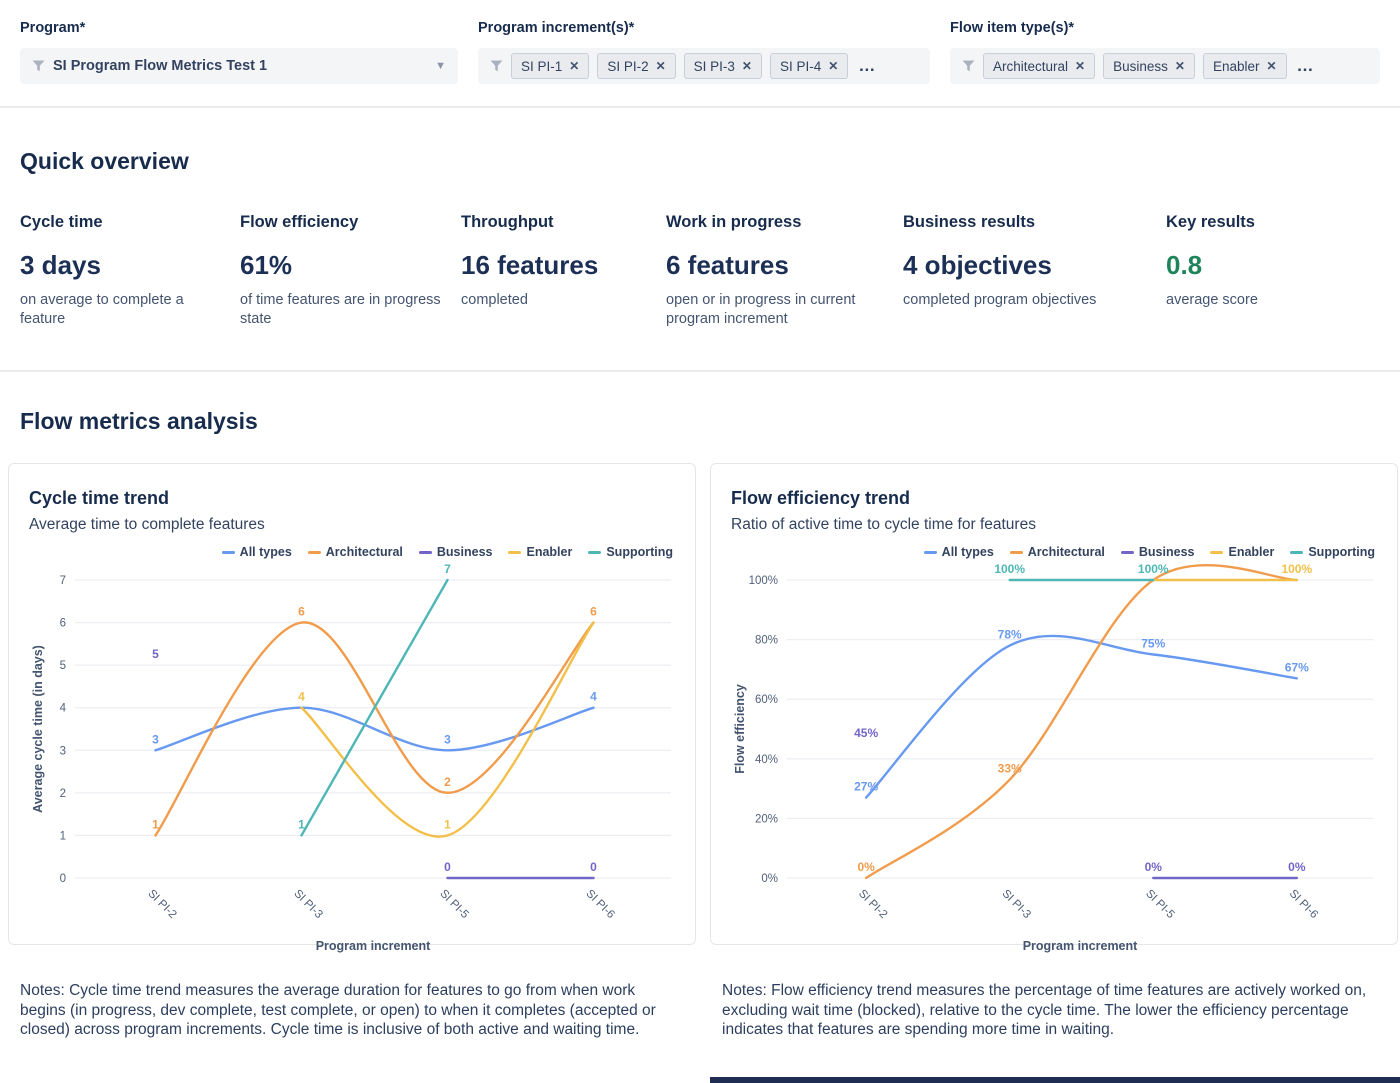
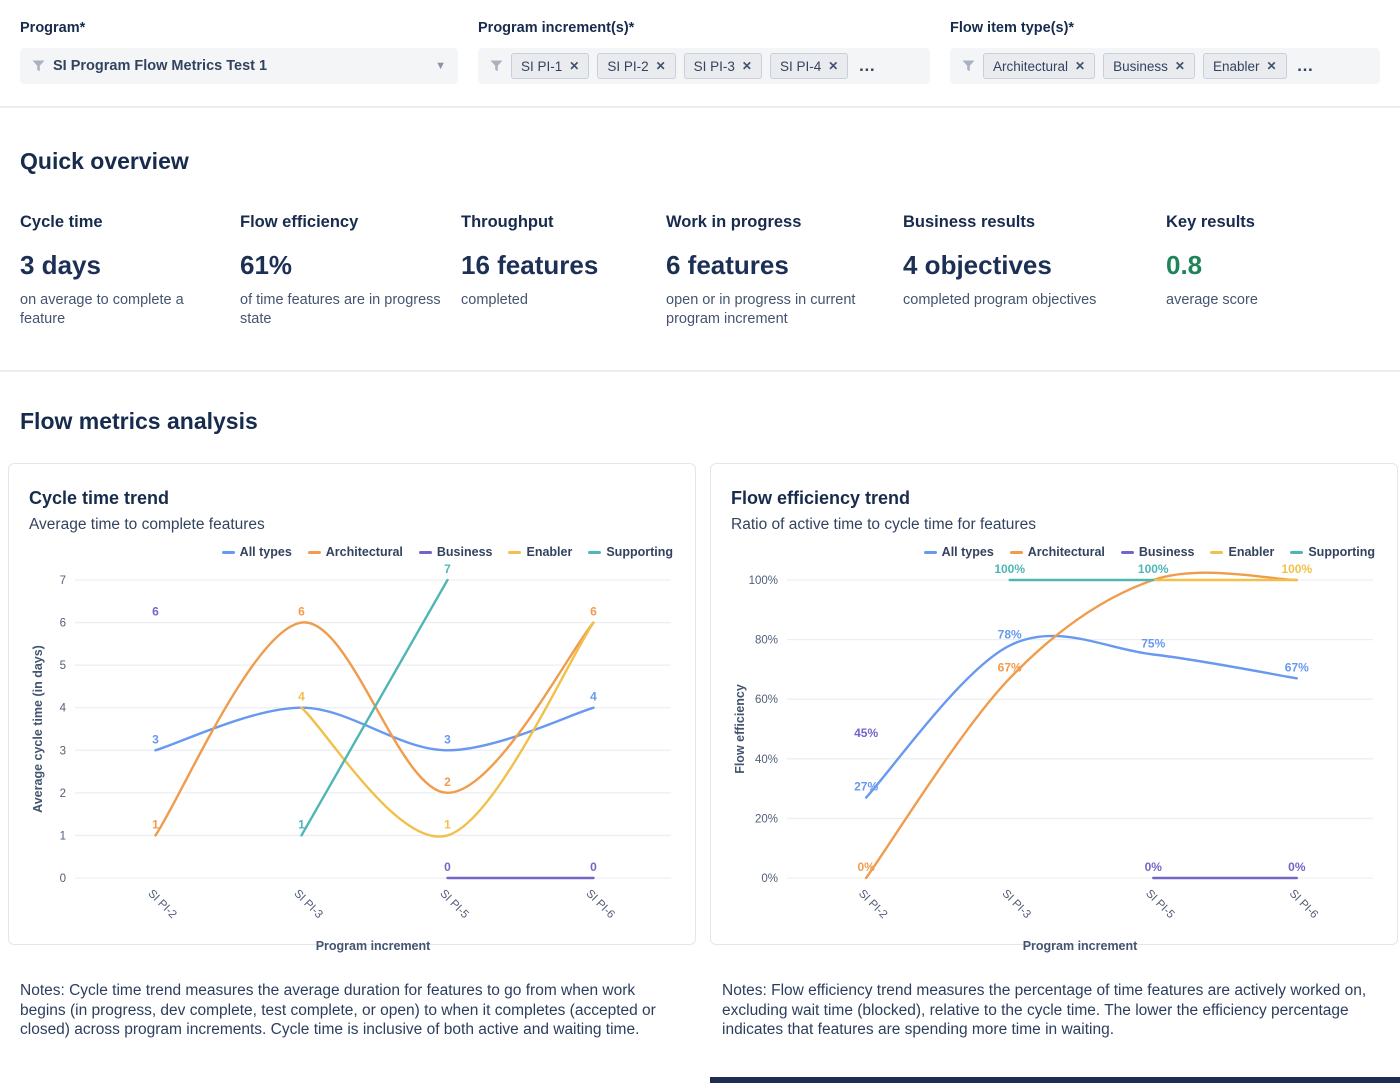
Cycle time trend/Business/SI PI-2: 5 -> 6
Flow efficiency trend/Architectural/SI PI-3: 33% -> 67%
